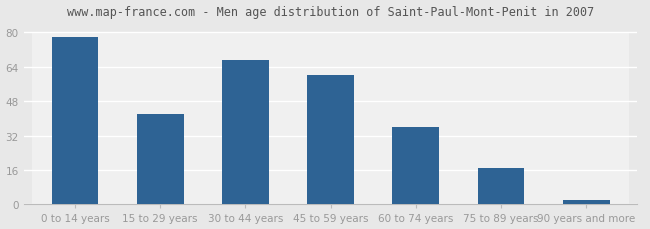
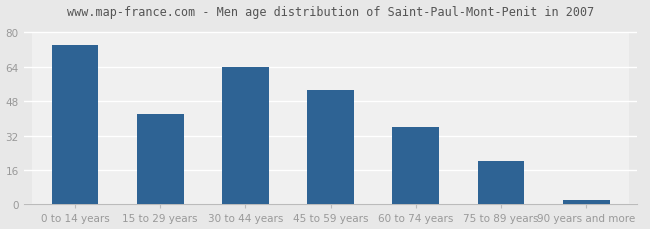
0 to 14 years: 78 -> 74
30 to 44 years: 67 -> 64
45 to 59 years: 60 -> 53
75 to 89 years: 17 -> 20
